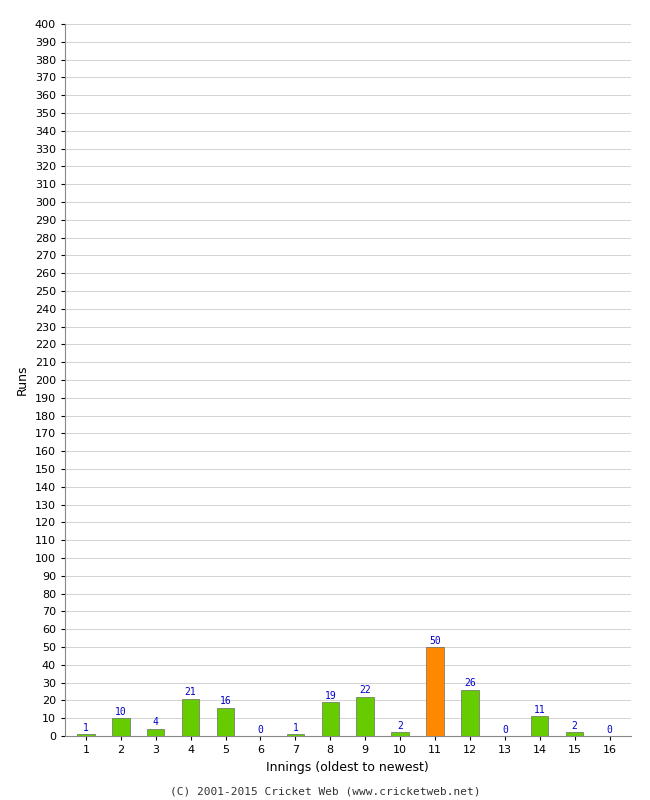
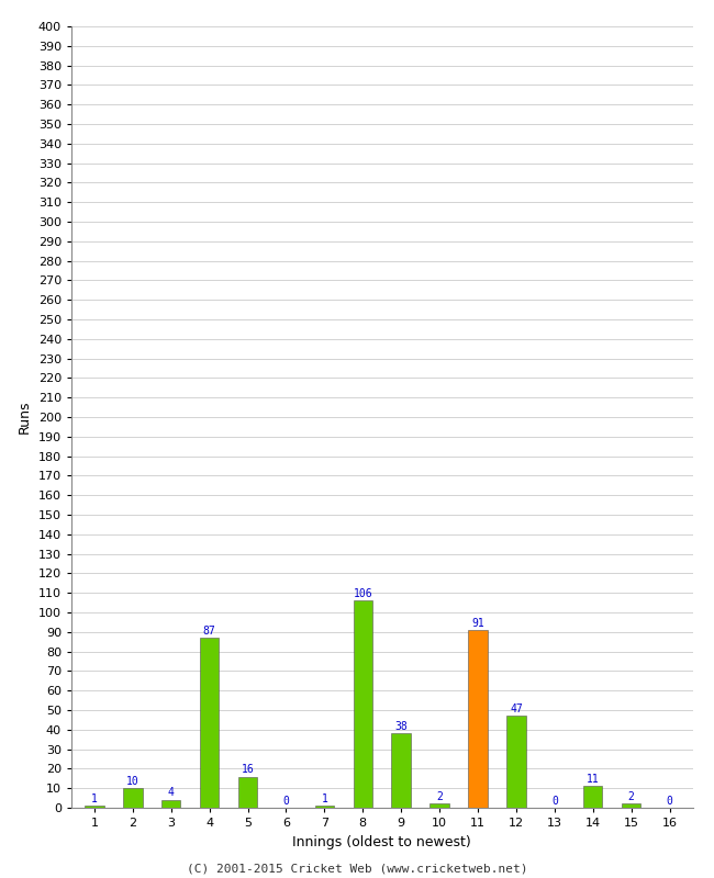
4: 21 -> 87
8: 19 -> 106
9: 22 -> 38
11: 50 -> 91
12: 26 -> 47
